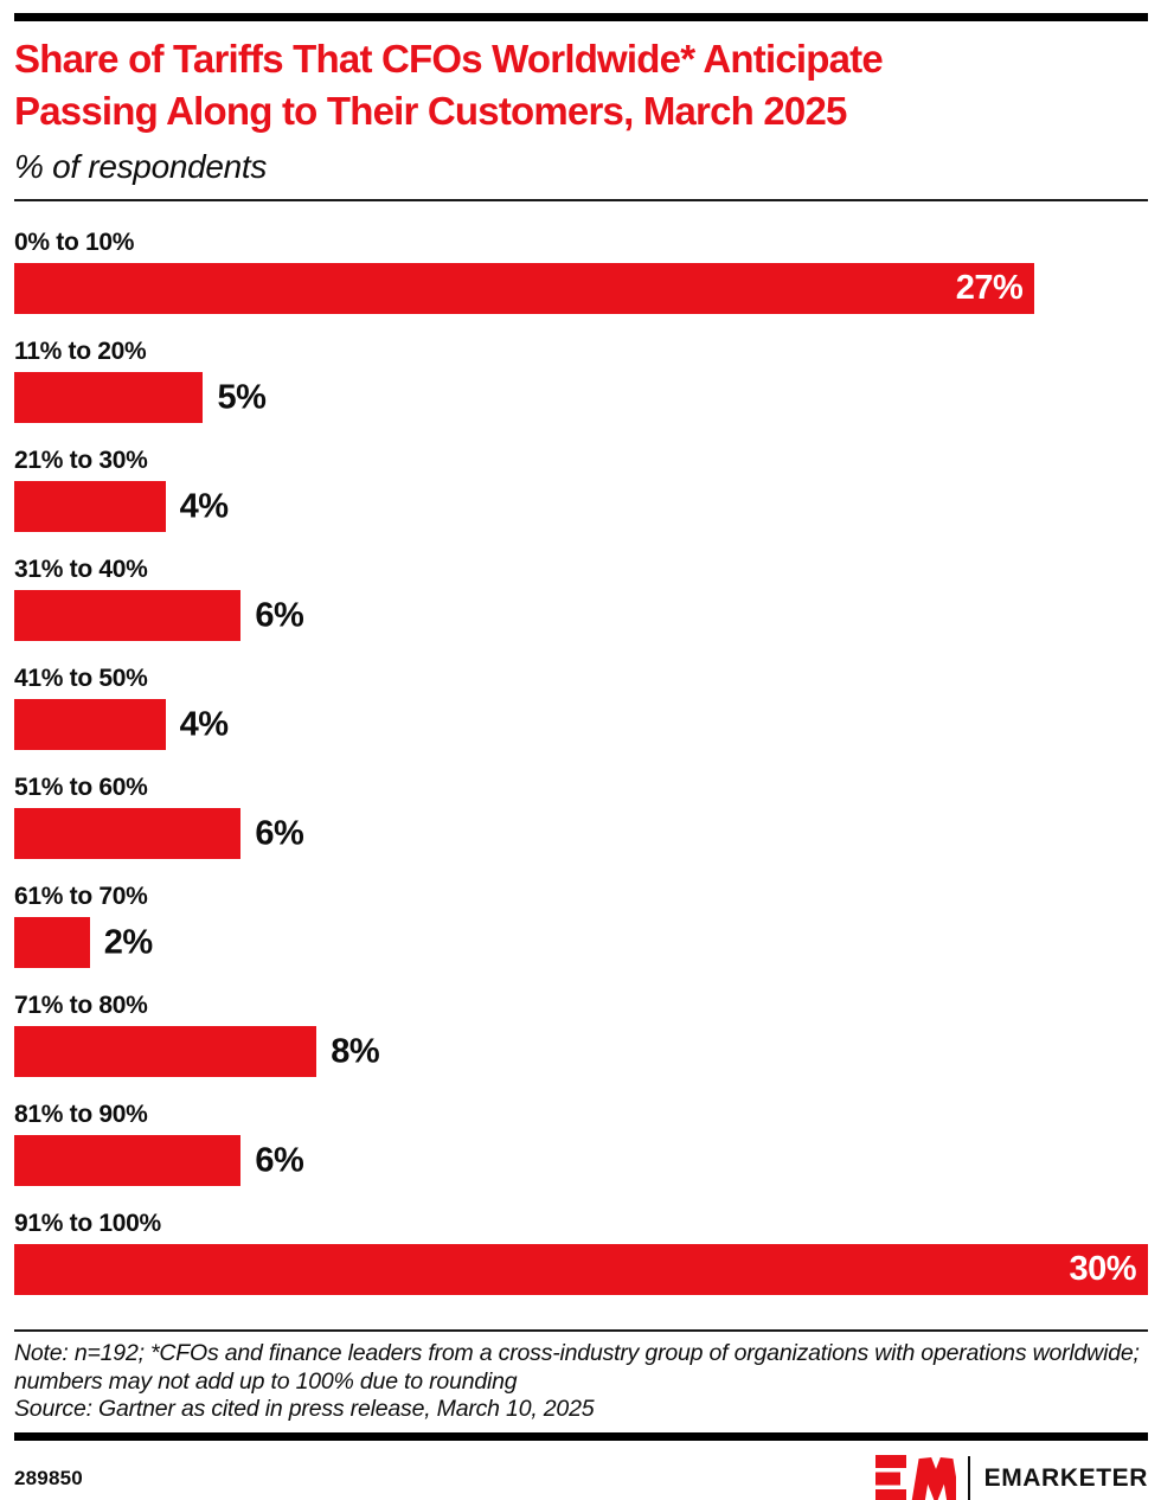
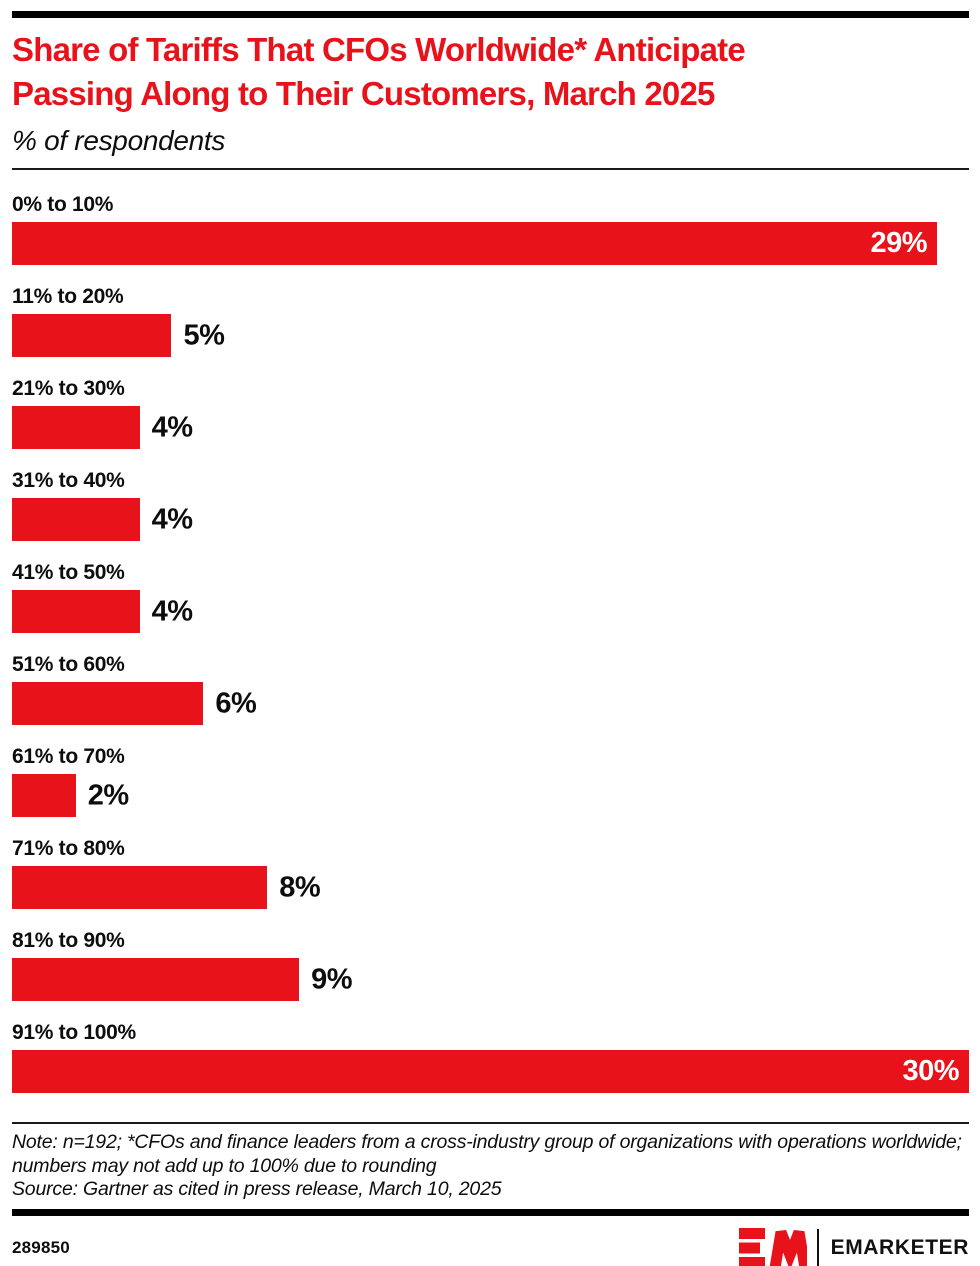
0% to 10%: 27% -> 29%
31% to 40%: 6% -> 4%
81% to 90%: 6% -> 9%
